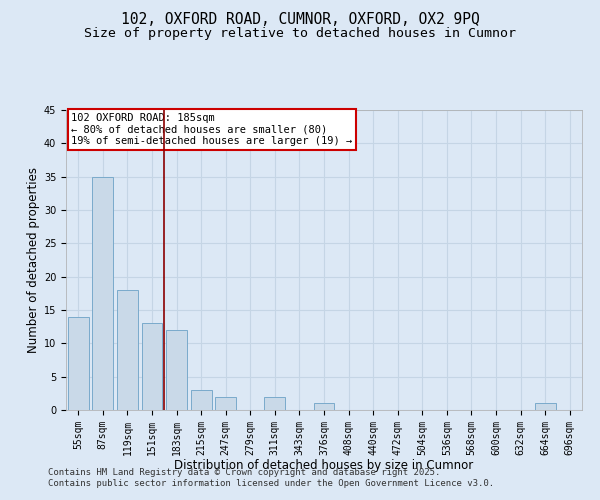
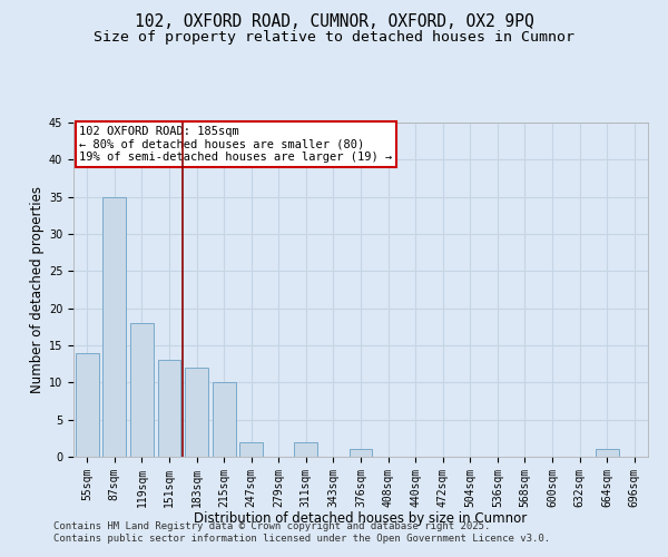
215sqm: 3 -> 10
